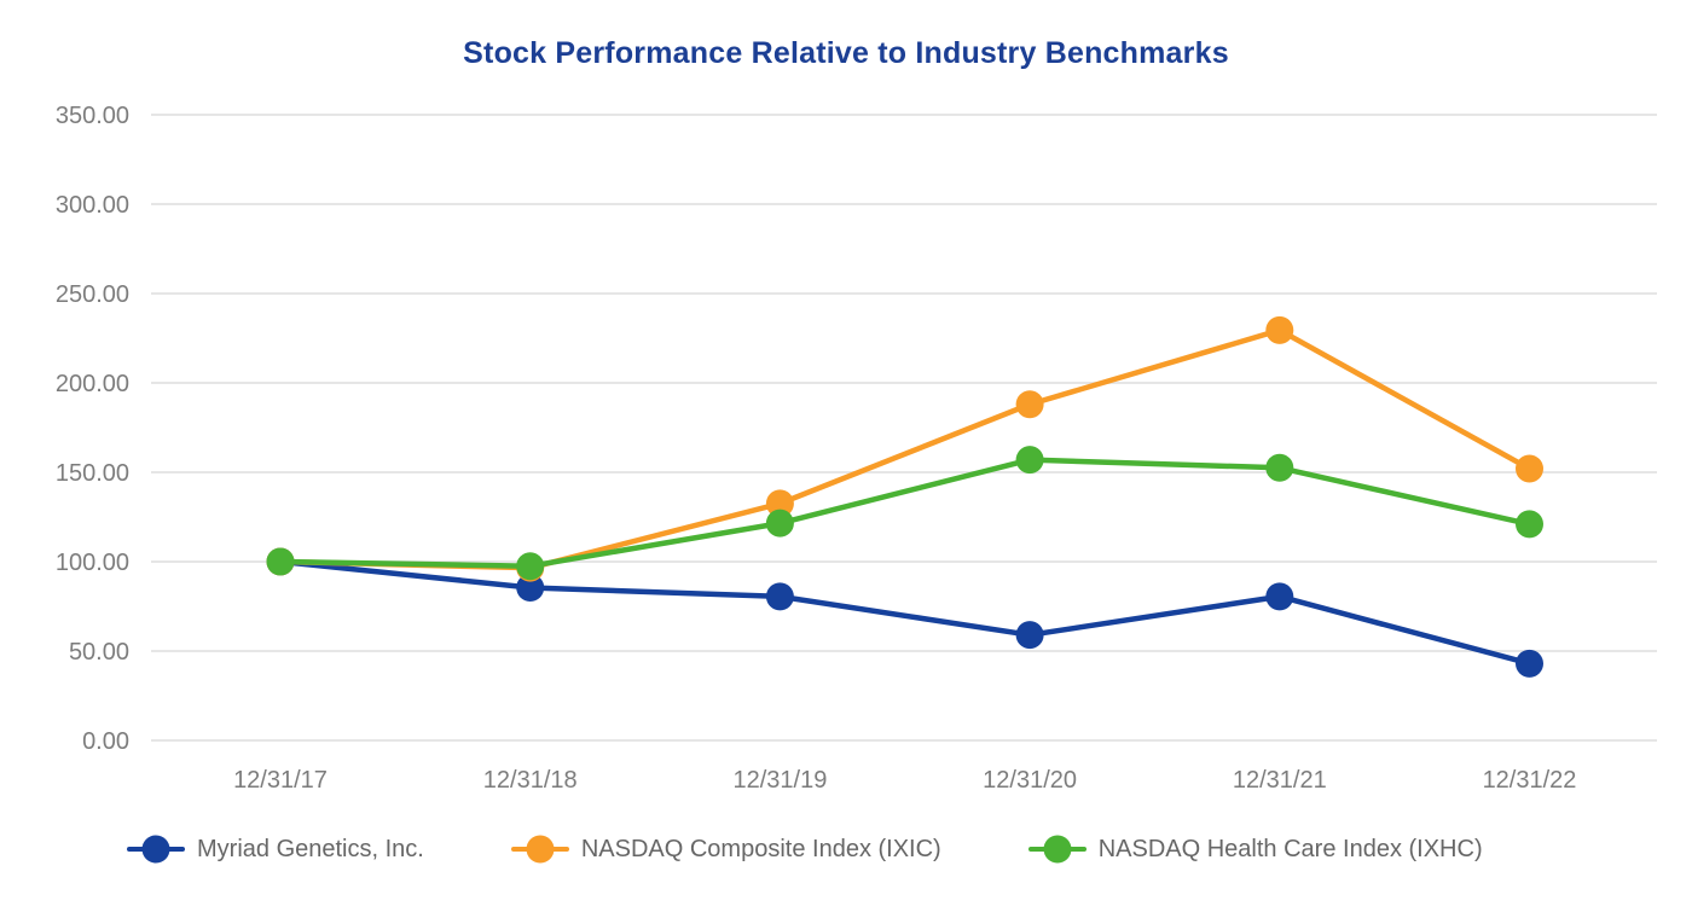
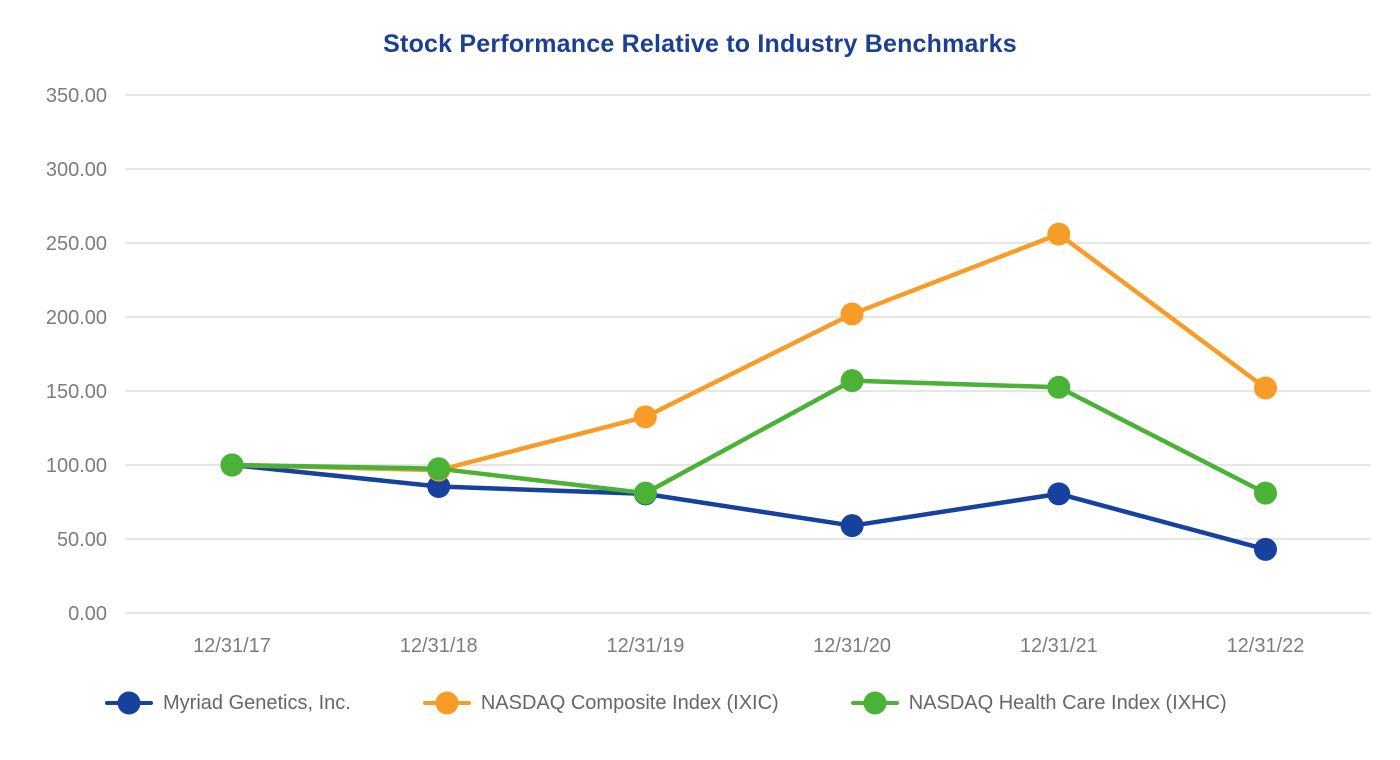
NASDAQ Health Care Index (IXHC)/12/31/19: 122 -> 81
NASDAQ Composite Index (IXIC)/12/31/20: 188 -> 202
NASDAQ Composite Index (IXIC)/12/31/21: 230 -> 256
NASDAQ Health Care Index (IXHC)/12/31/22: 121 -> 81
